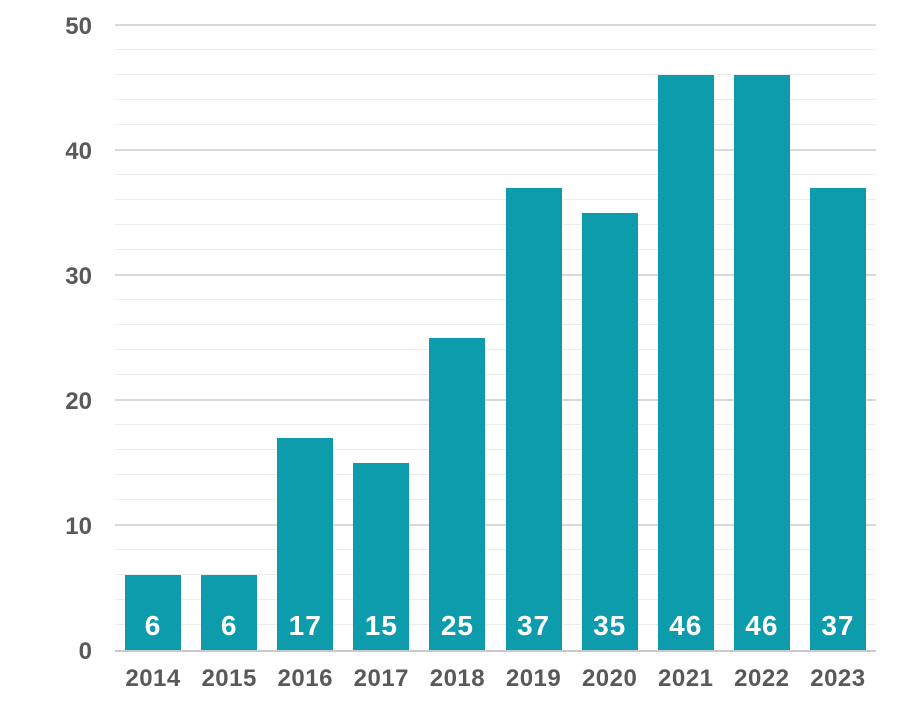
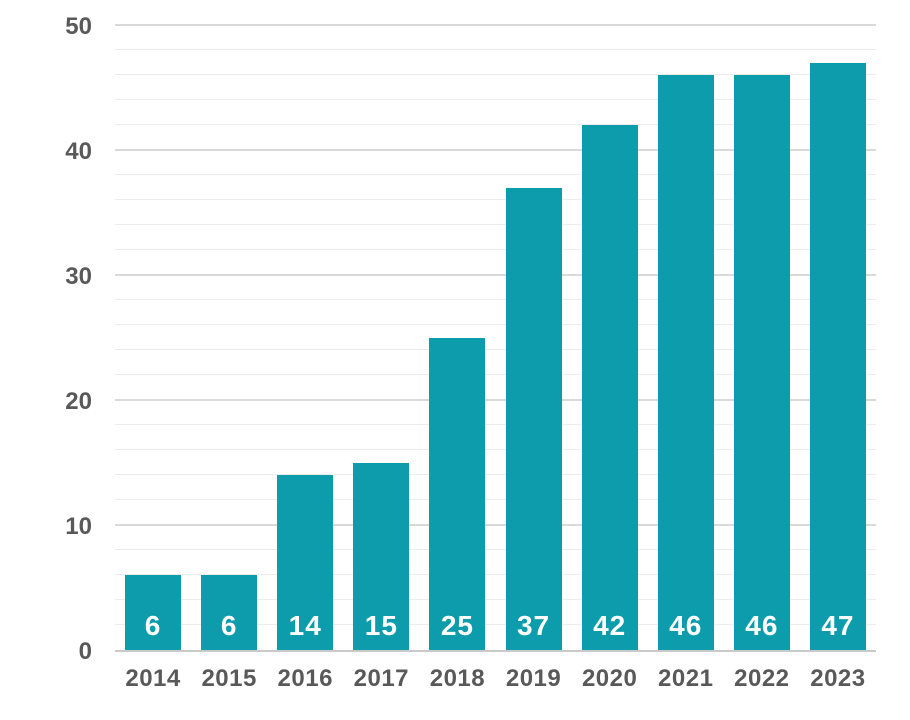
2016: 17 -> 14
2020: 35 -> 42
2023: 37 -> 47
